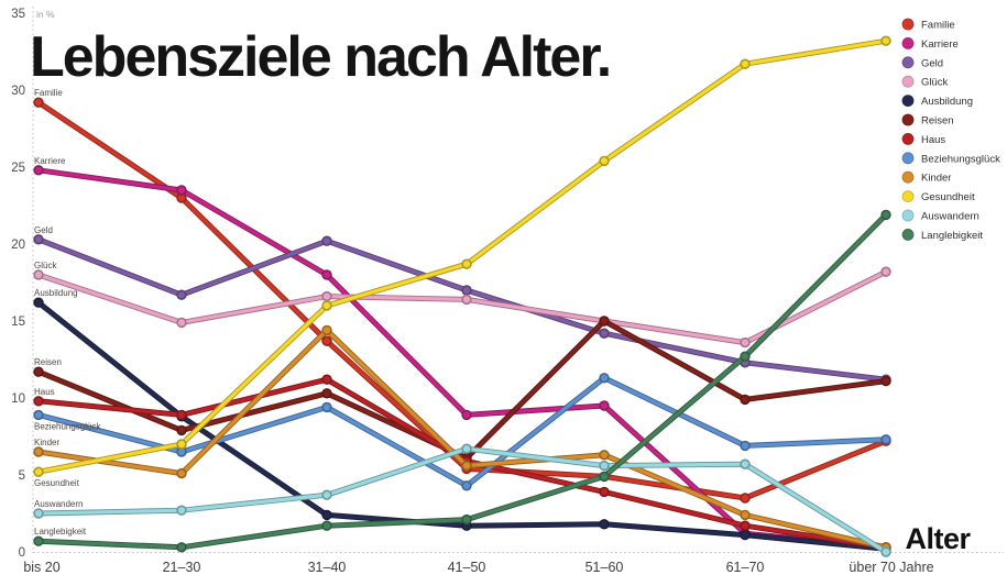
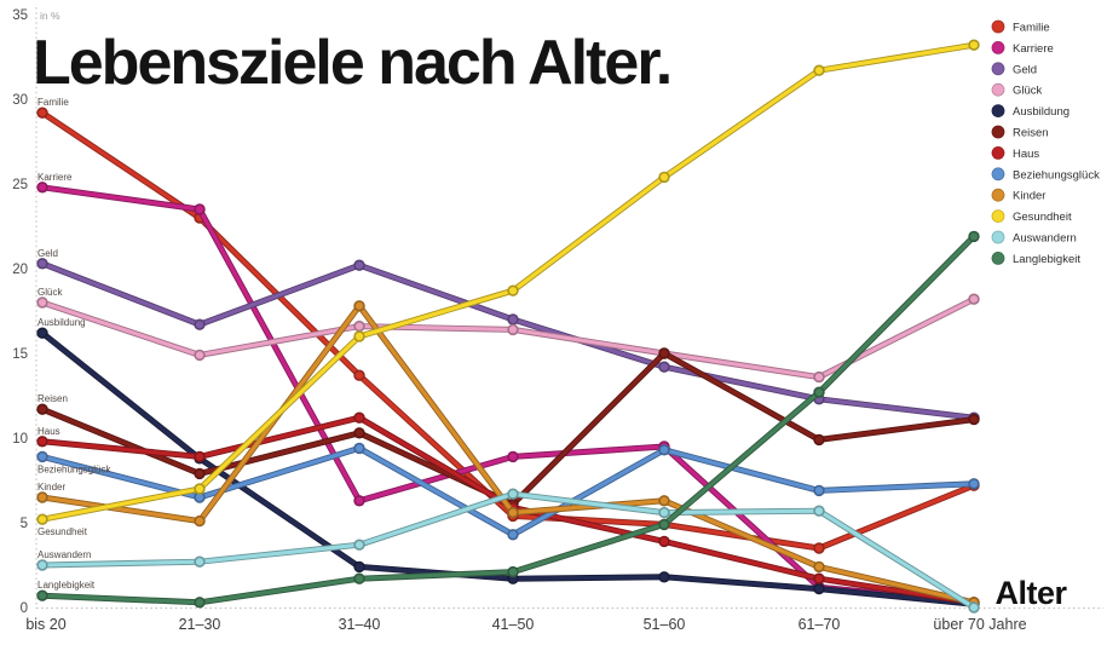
Karriere/31–40: 18.0 -> 6.3
Kinder/31–40: 14.4 -> 17.8
Beziehungsglück/51–60: 11.3 -> 9.3
